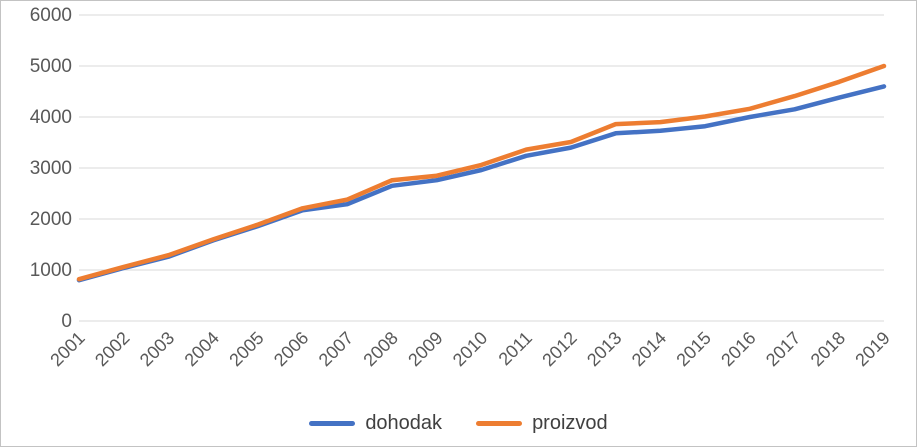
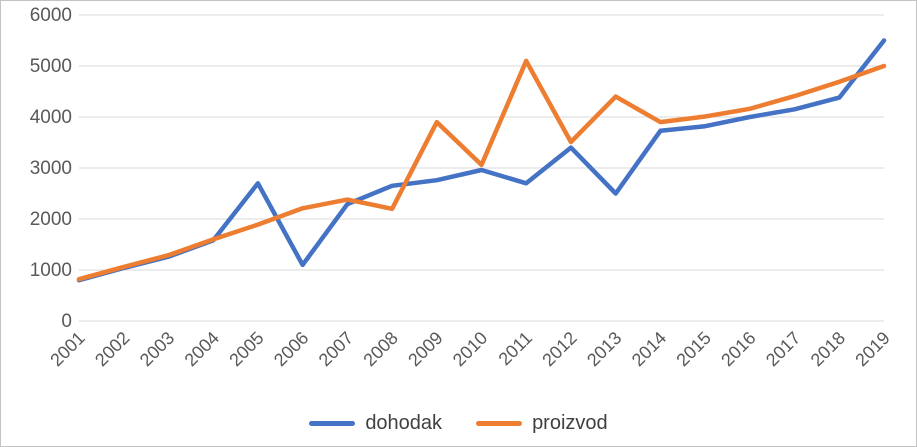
dohodak/2005: 1900 -> 2700
dohodak/2006: 2200 -> 1100
proizvod/2008: 2800 -> 2200
proizvod/2009: 2800 -> 3900
dohodak/2011: 3200 -> 2700
proizvod/2011: 3400 -> 5100
dohodak/2013: 3700 -> 2500
proizvod/2013: 3900 -> 4400
dohodak/2019: 4600 -> 5500
